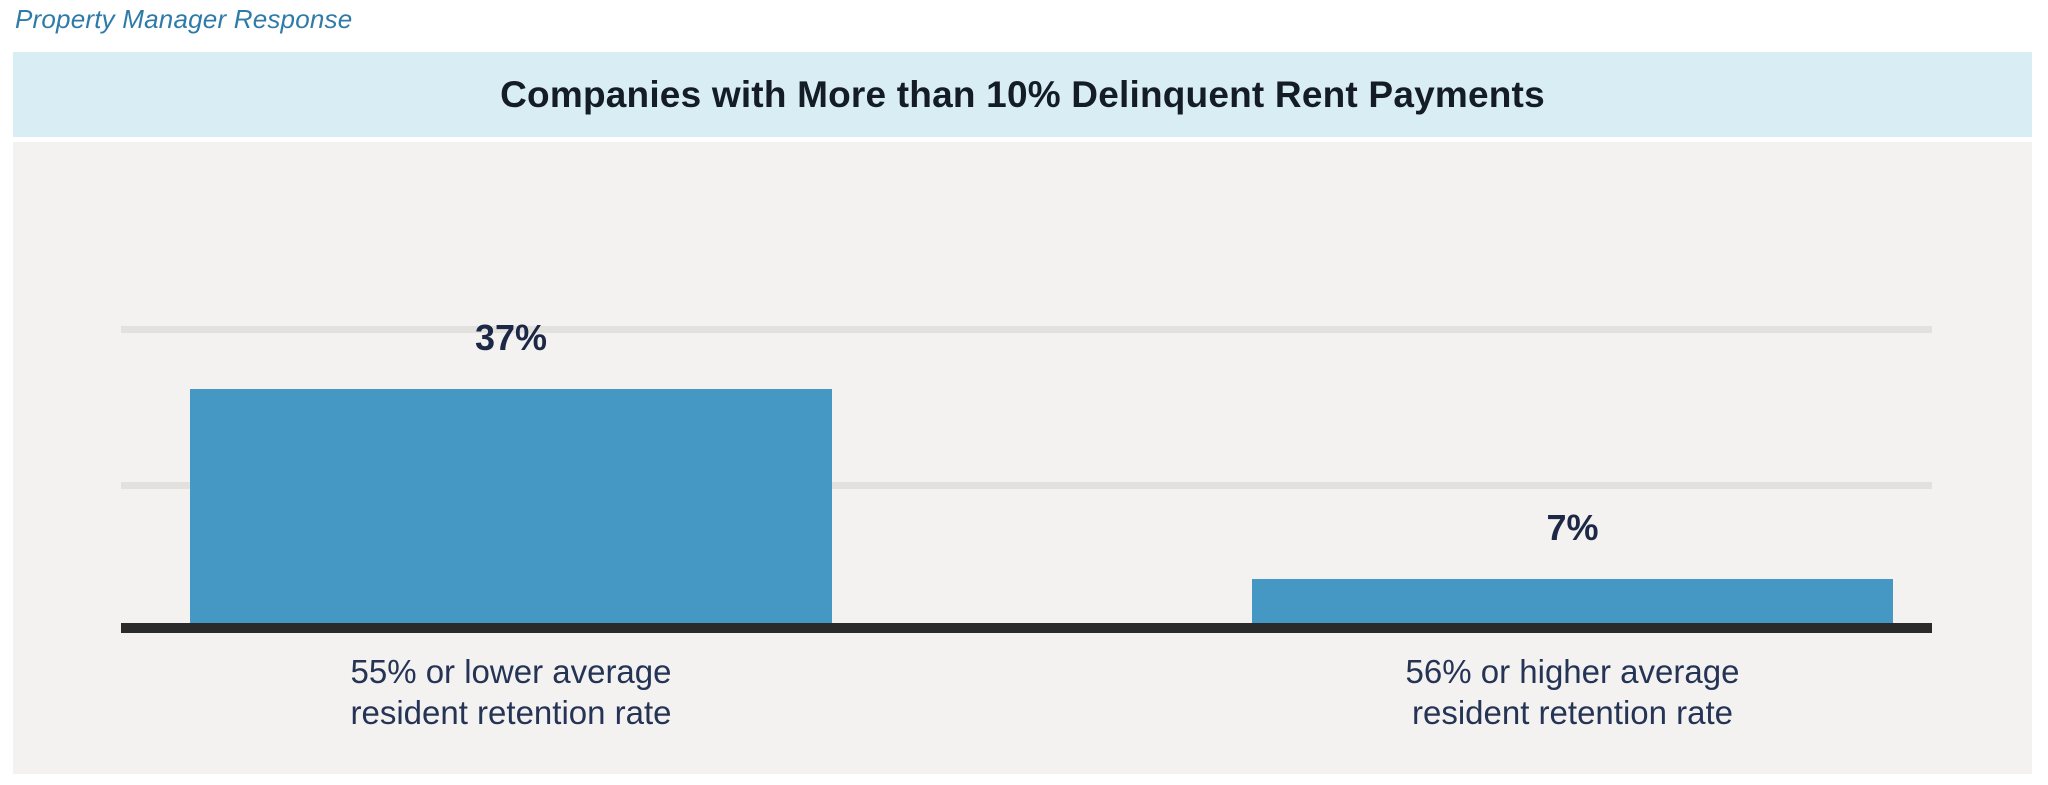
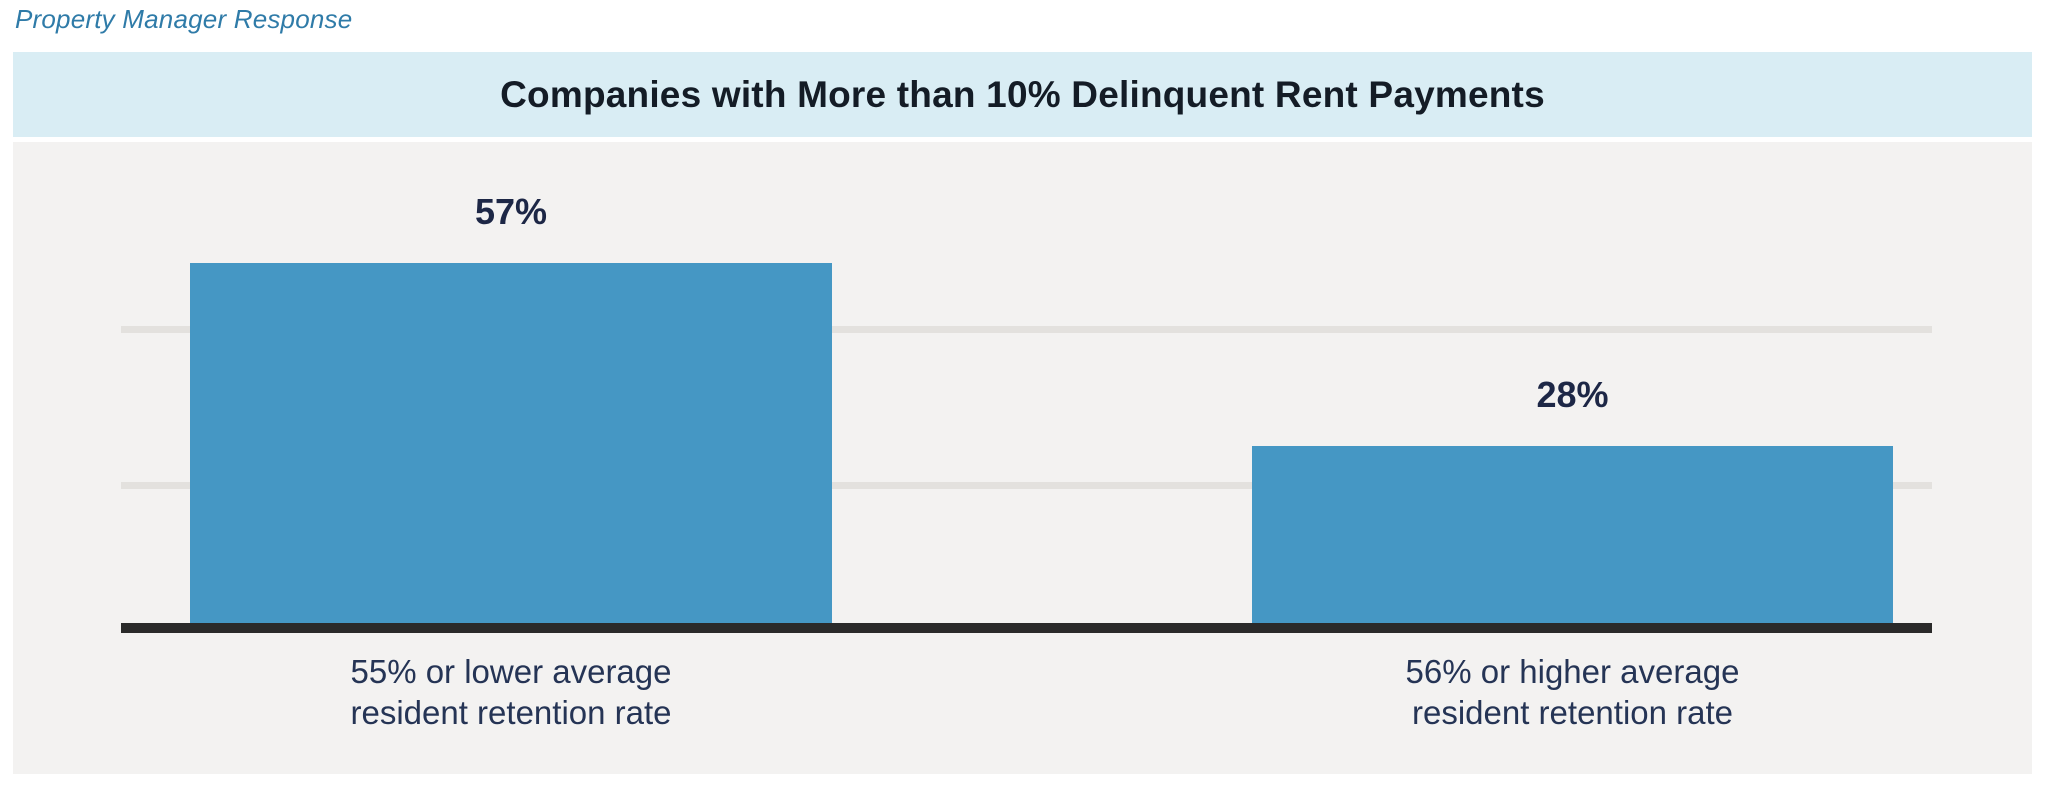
55% or lower average resident retention rate: 37% -> 57%
56% or higher average resident retention rate: 7% -> 28%
